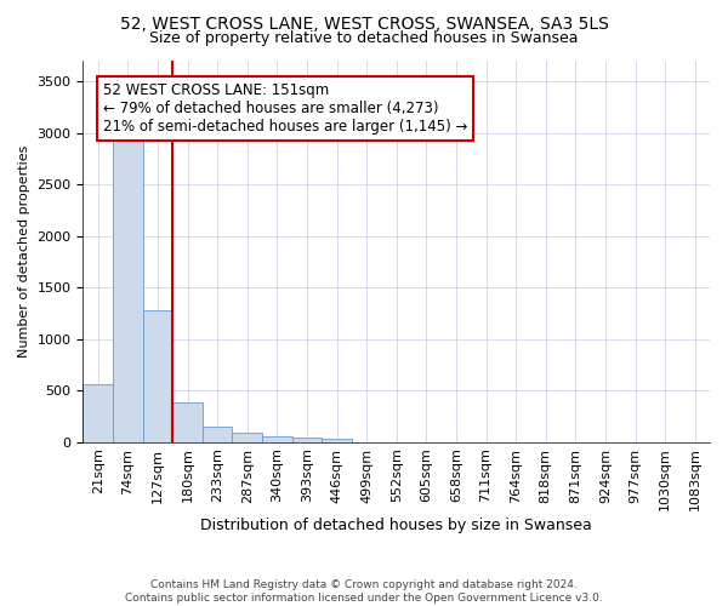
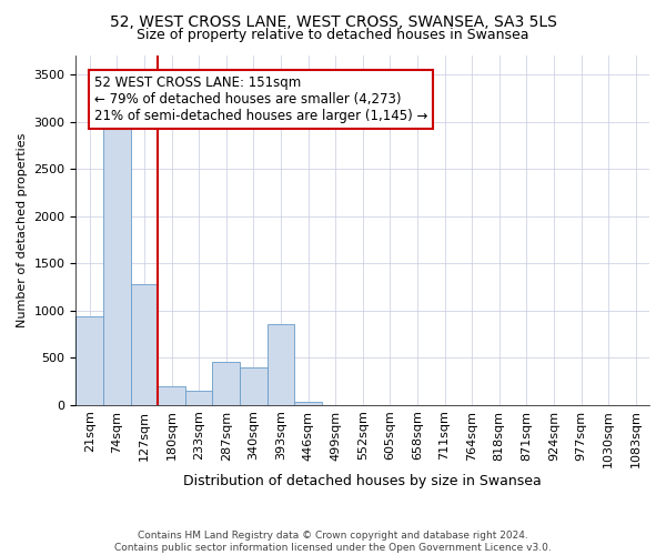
21sqm: 560 -> 940
180sqm: 390 -> 200
287sqm: 80 -> 460
340sqm: 60 -> 400
393sqm: 40 -> 860
